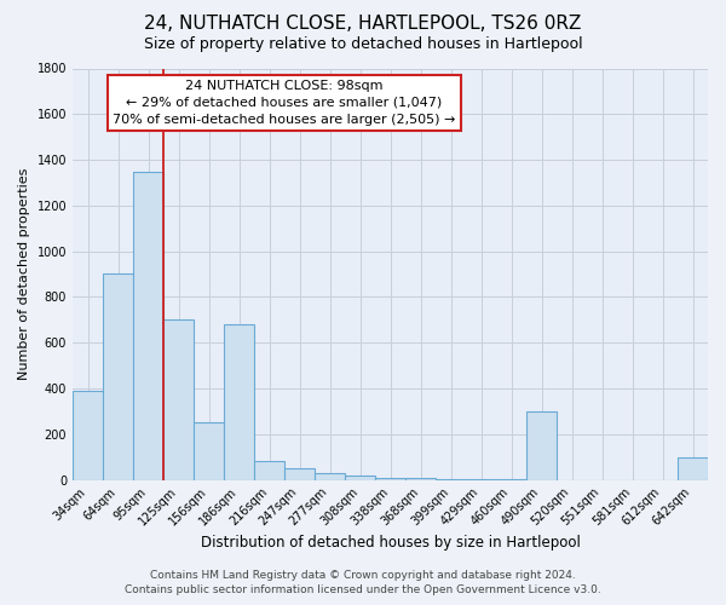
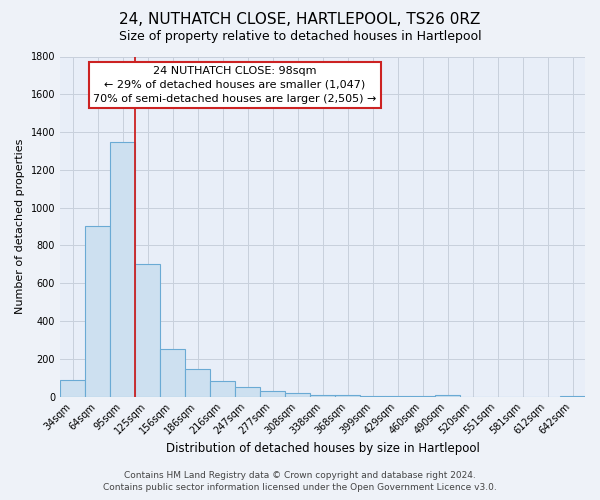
34sqm: 390 -> 90
186sqm: 680 -> 140
490sqm: 300 -> 10
642sqm: 100 -> 0
